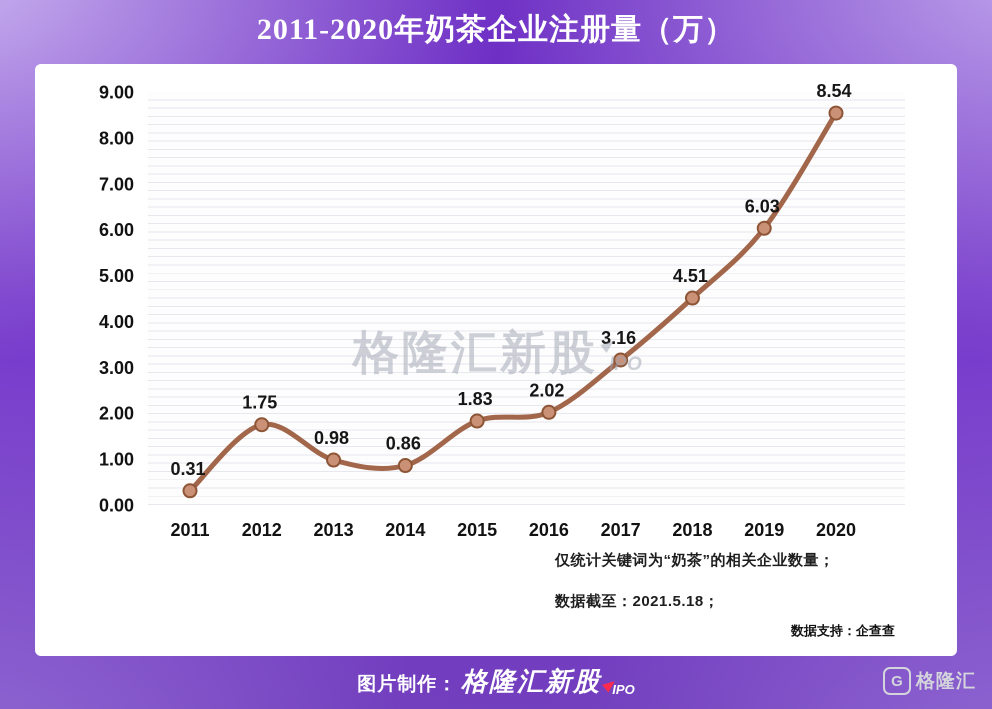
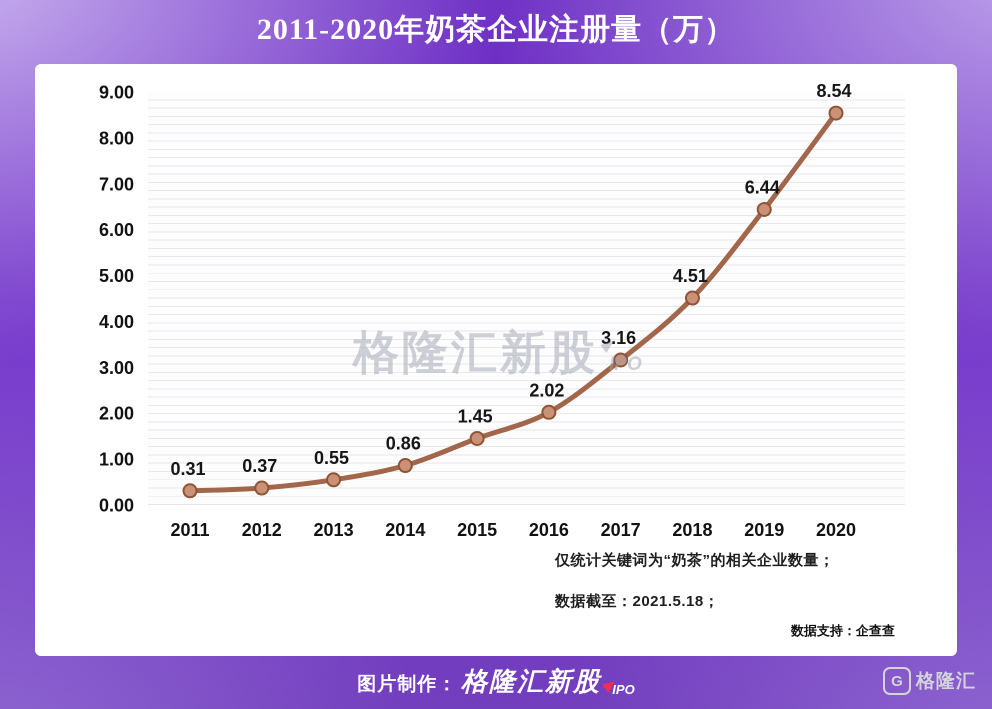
2012: 1.75 -> 0.37
2013: 0.98 -> 0.55
2015: 1.83 -> 1.45
2019: 6.03 -> 6.44
